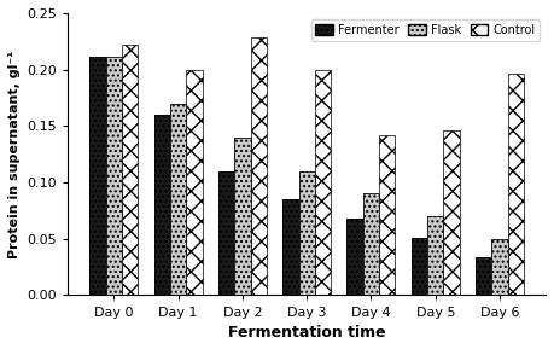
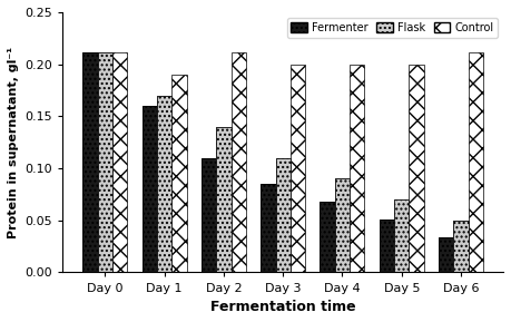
Control/Day 0: 0.222 -> 0.211
Control/Day 1: 0.200 -> 0.190
Control/Day 2: 0.228 -> 0.211
Control/Day 4: 0.142 -> 0.200
Control/Day 5: 0.146 -> 0.200
Control/Day 6: 0.196 -> 0.211
